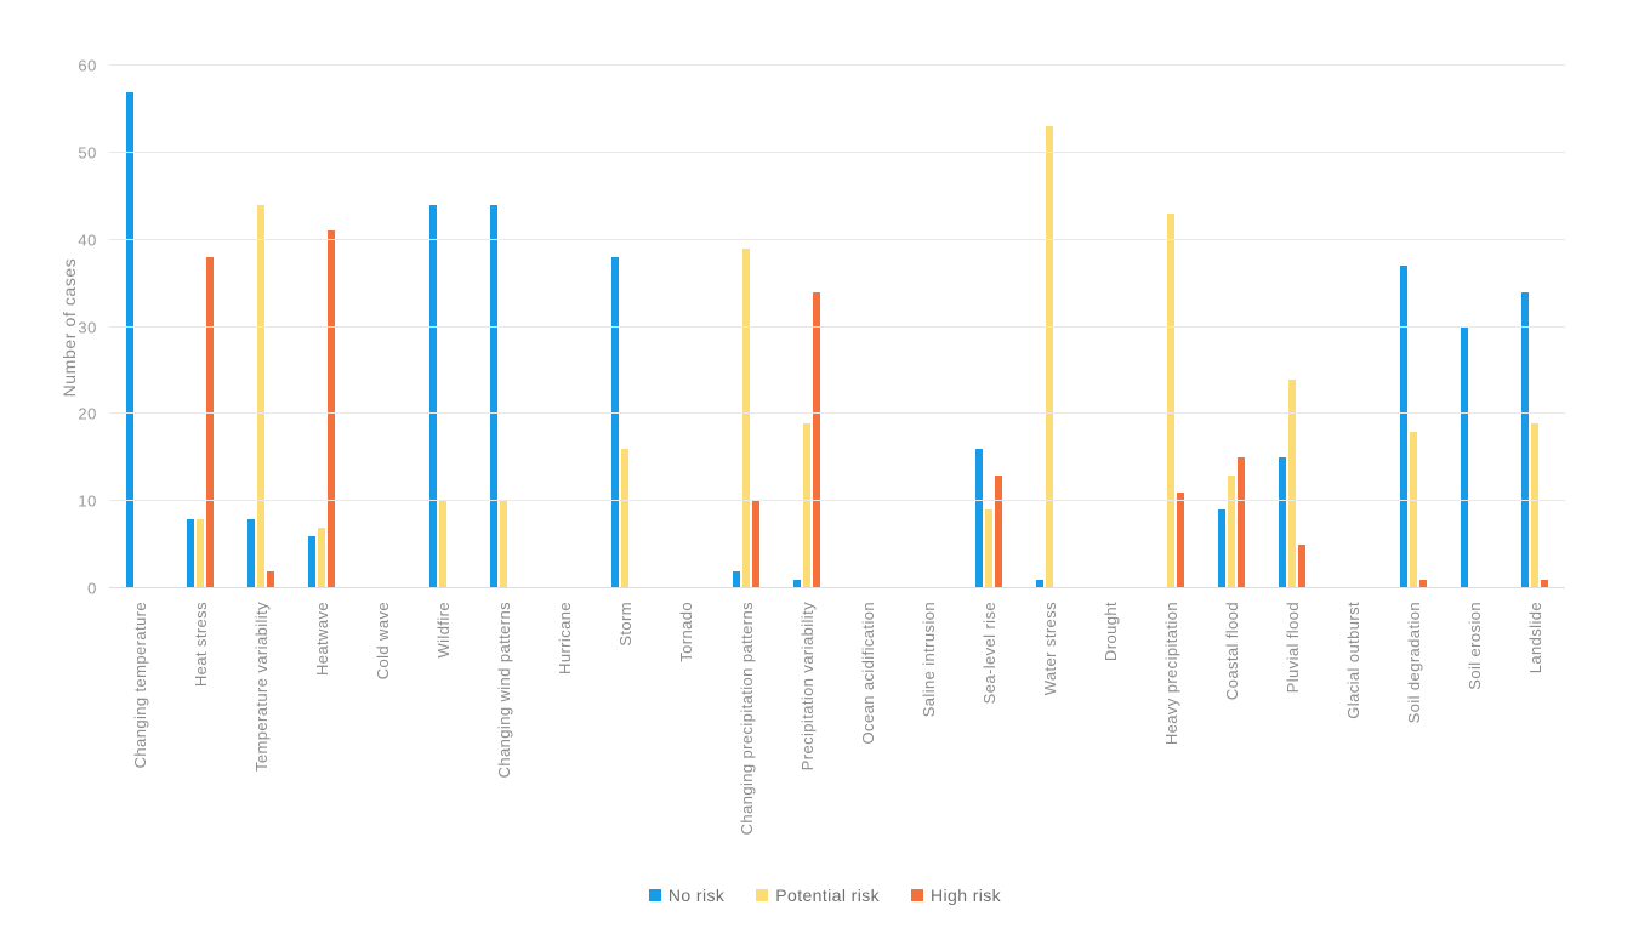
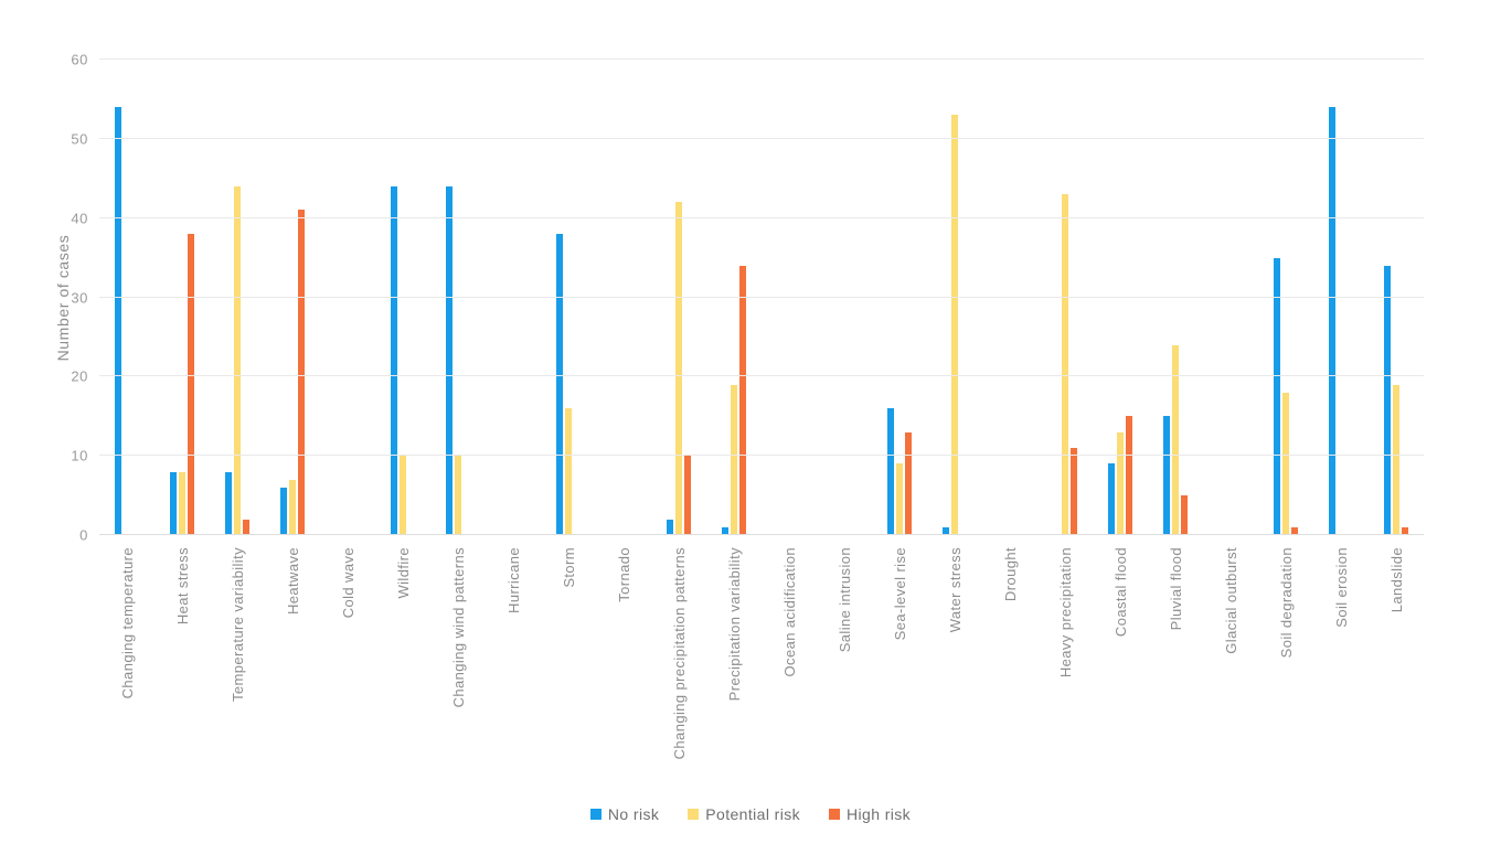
No risk/Changing temperature: 57 -> 54
Potential risk/Changing precipitation patterns: 39 -> 42
No risk/Soil degradation: 37 -> 35
No risk/Soil erosion: 30 -> 54
